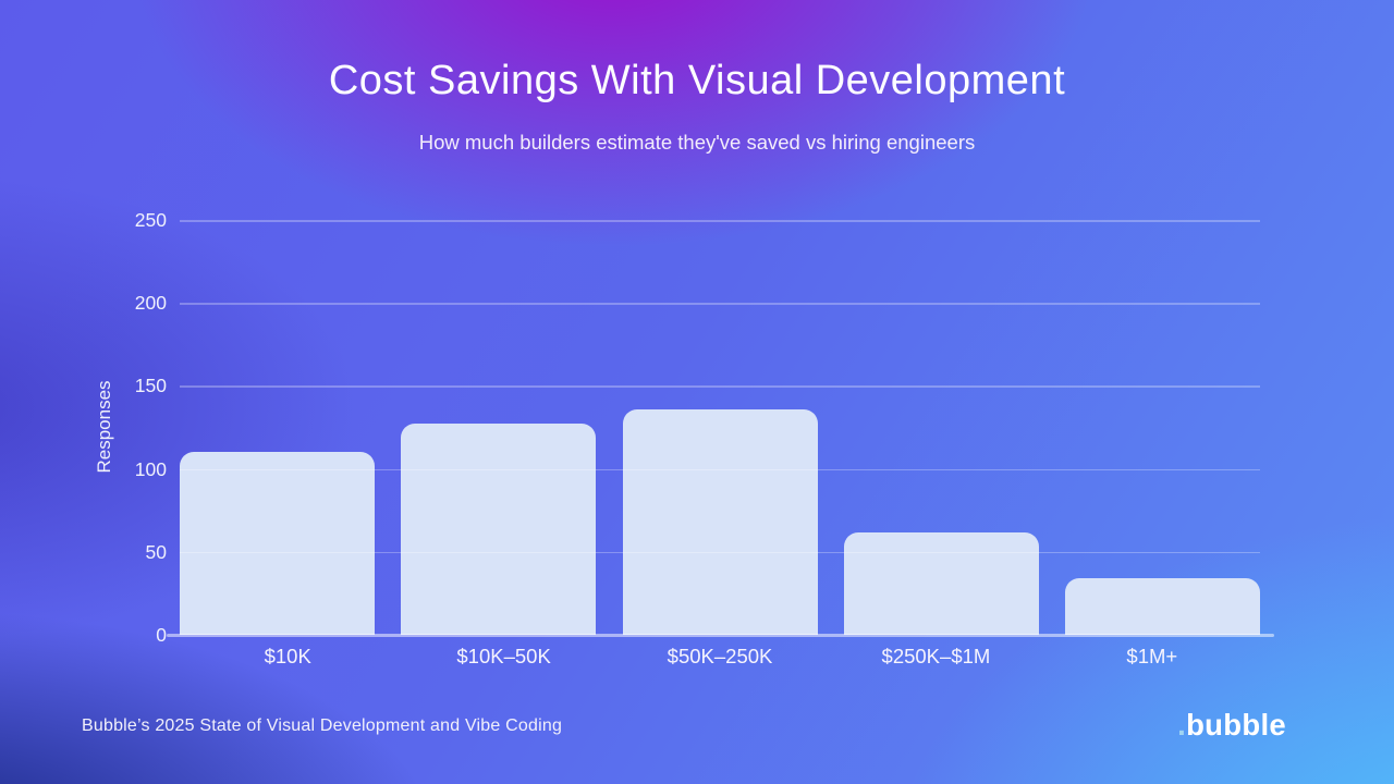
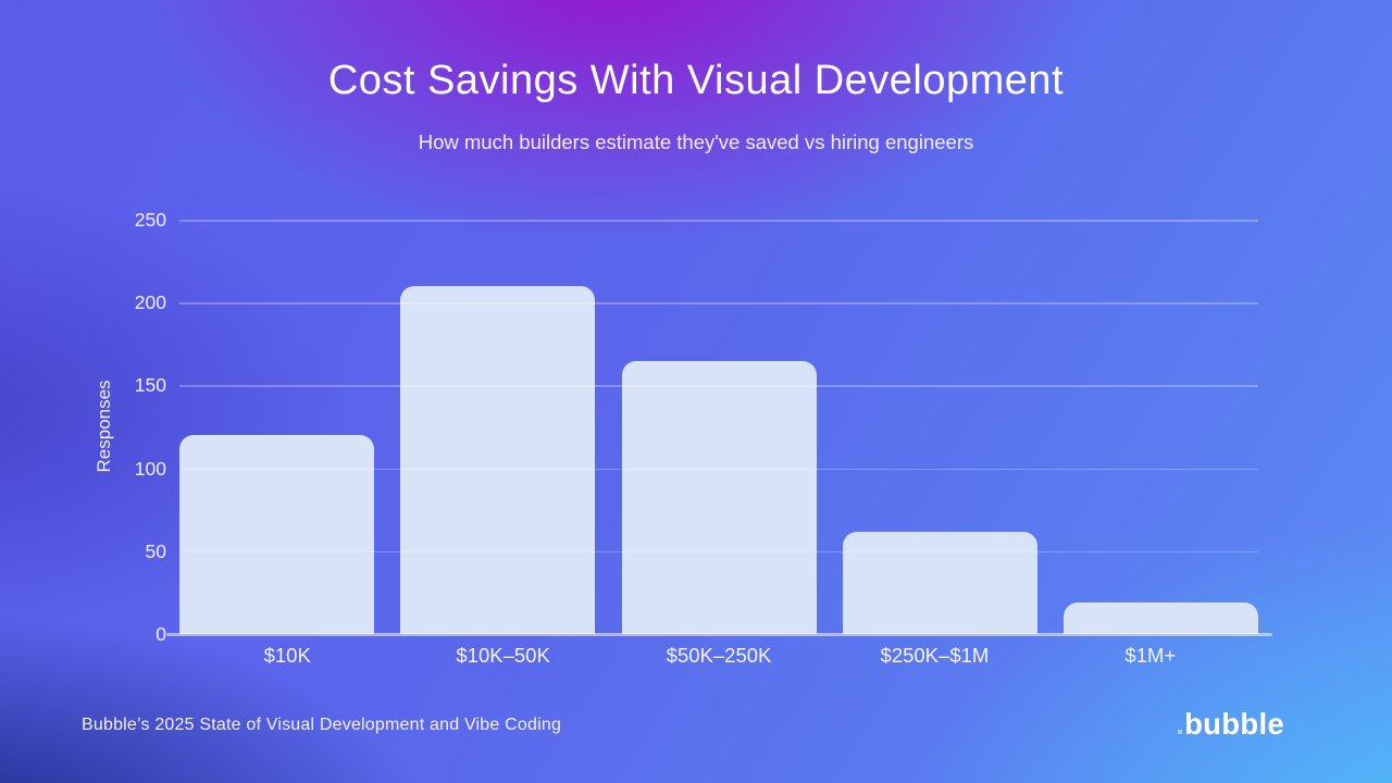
$10K: 110 -> 120
$10K–50K: 127 -> 210
$50K–250K: 136 -> 165
$1M+: 34 -> 19
